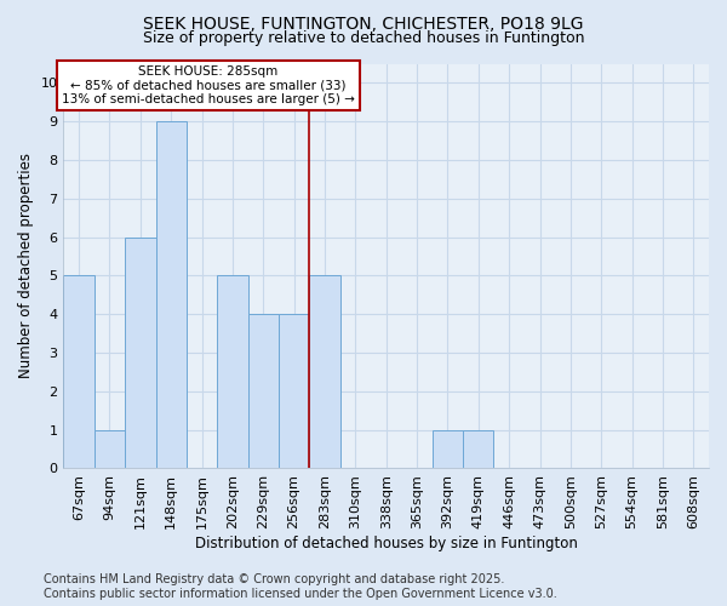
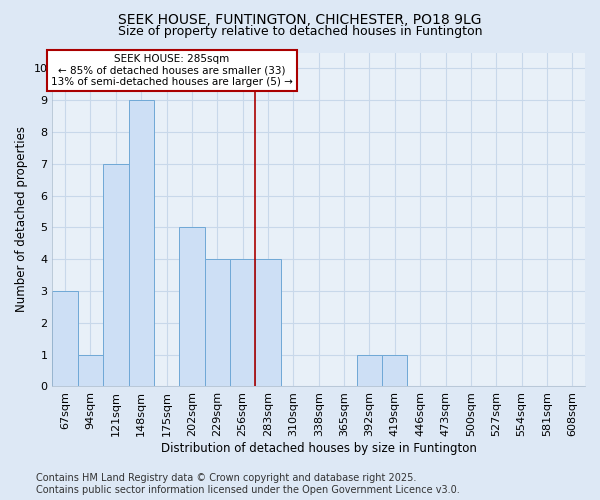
67sqm: 5 -> 3
121sqm: 6 -> 7
283sqm: 5 -> 4
